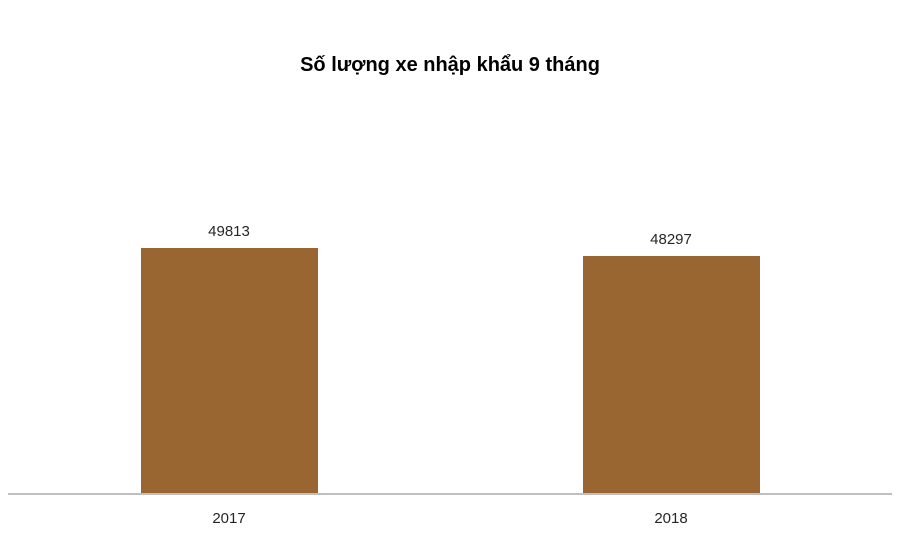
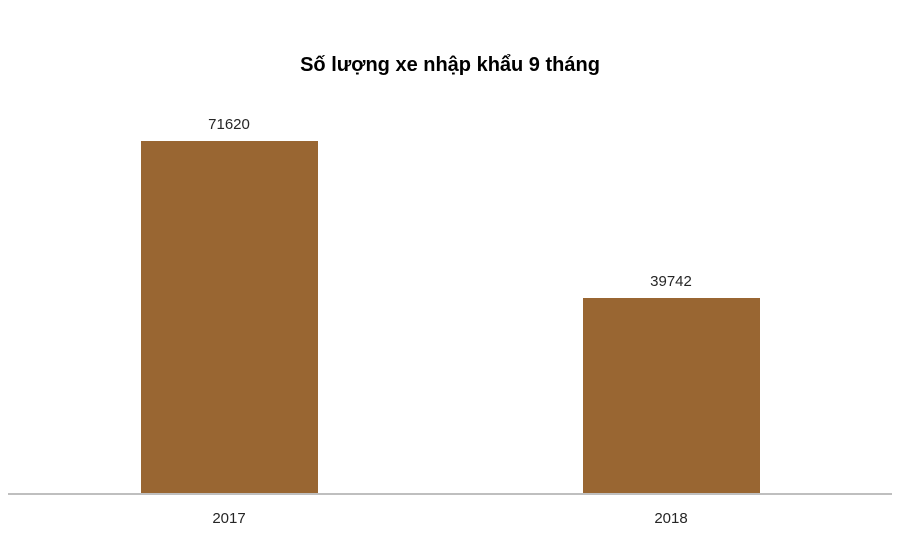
2017: 49813 -> 71620
2018: 48297 -> 39742
